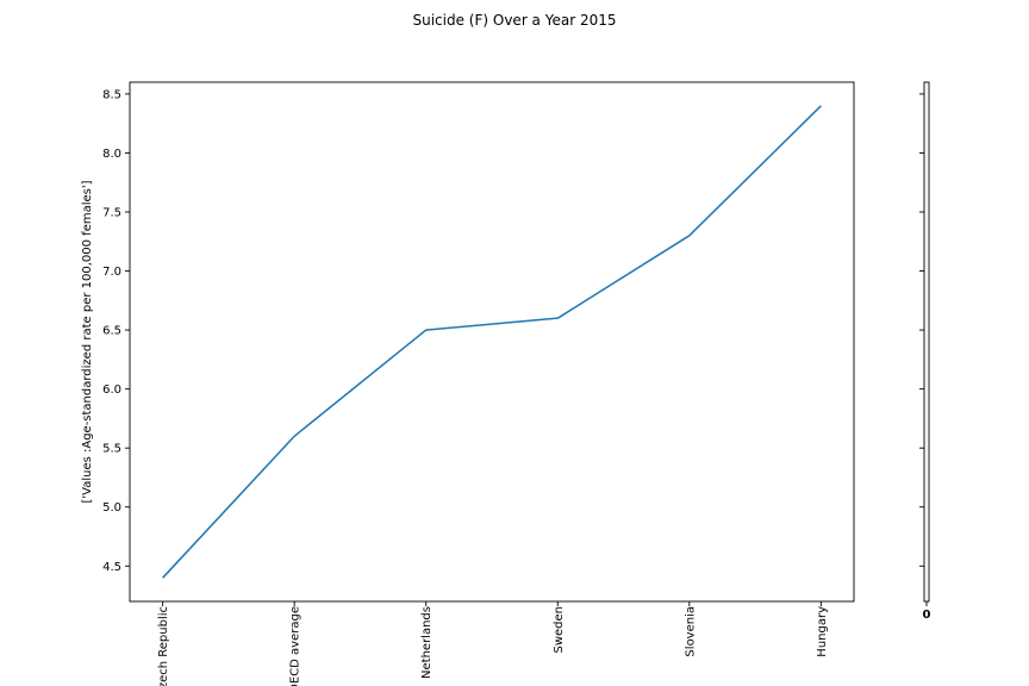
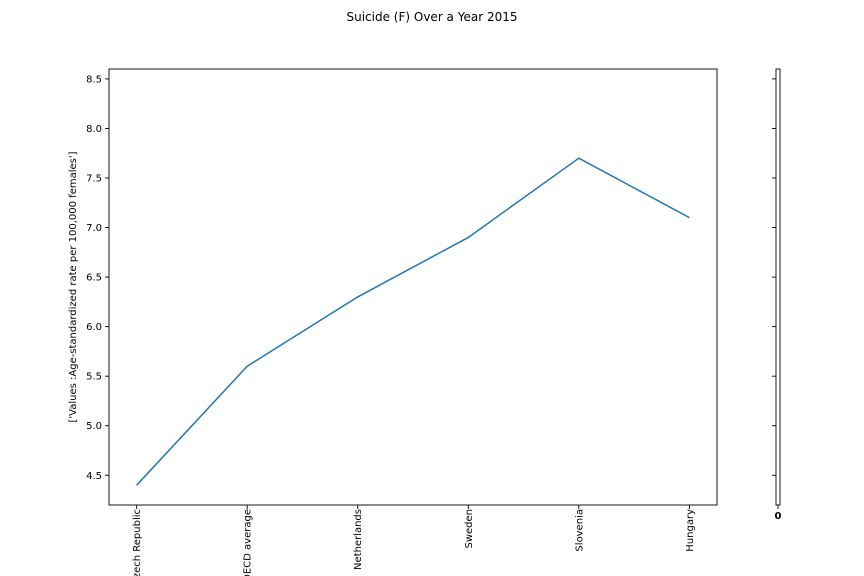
Netherlands: 6.5 -> 6.3
Sweden: 6.6 -> 6.9
Slovenia: 7.3 -> 7.7
Hungary: 8.4 -> 7.1
